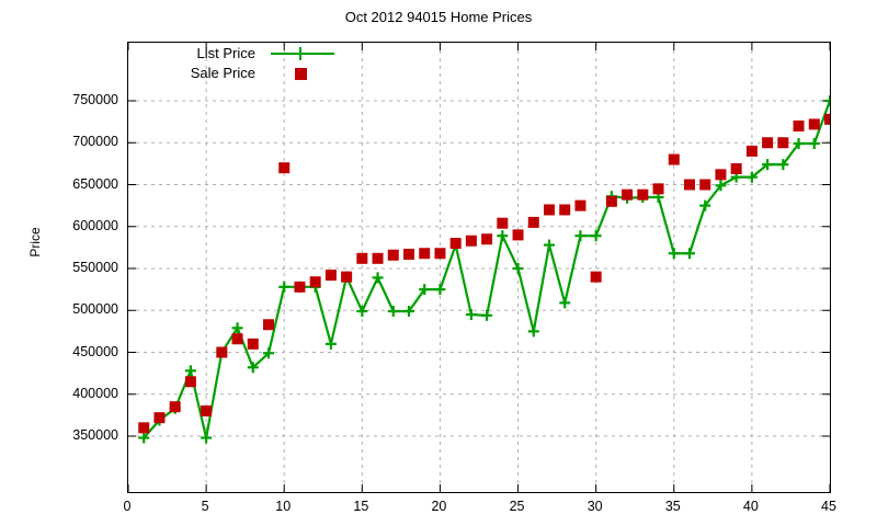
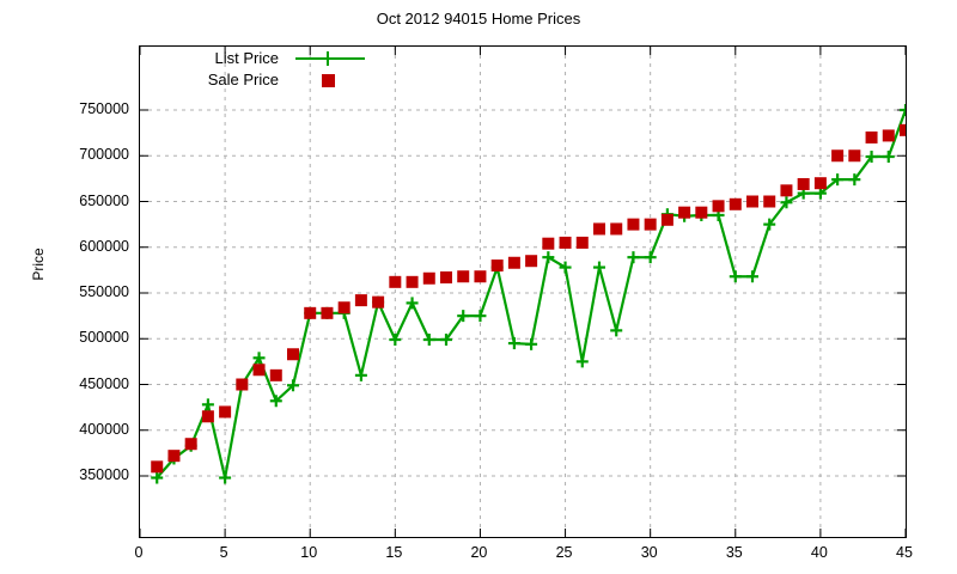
Sale Price/5: 380000 -> 420000
Sale Price/10: 670000 -> 530000
List Price/25: 550000 -> 580000
Sale Price/25: 590000 -> 600000
Sale Price/30: 540000 -> 620000
Sale Price/35: 680000 -> 650000
Sale Price/40: 690000 -> 670000
